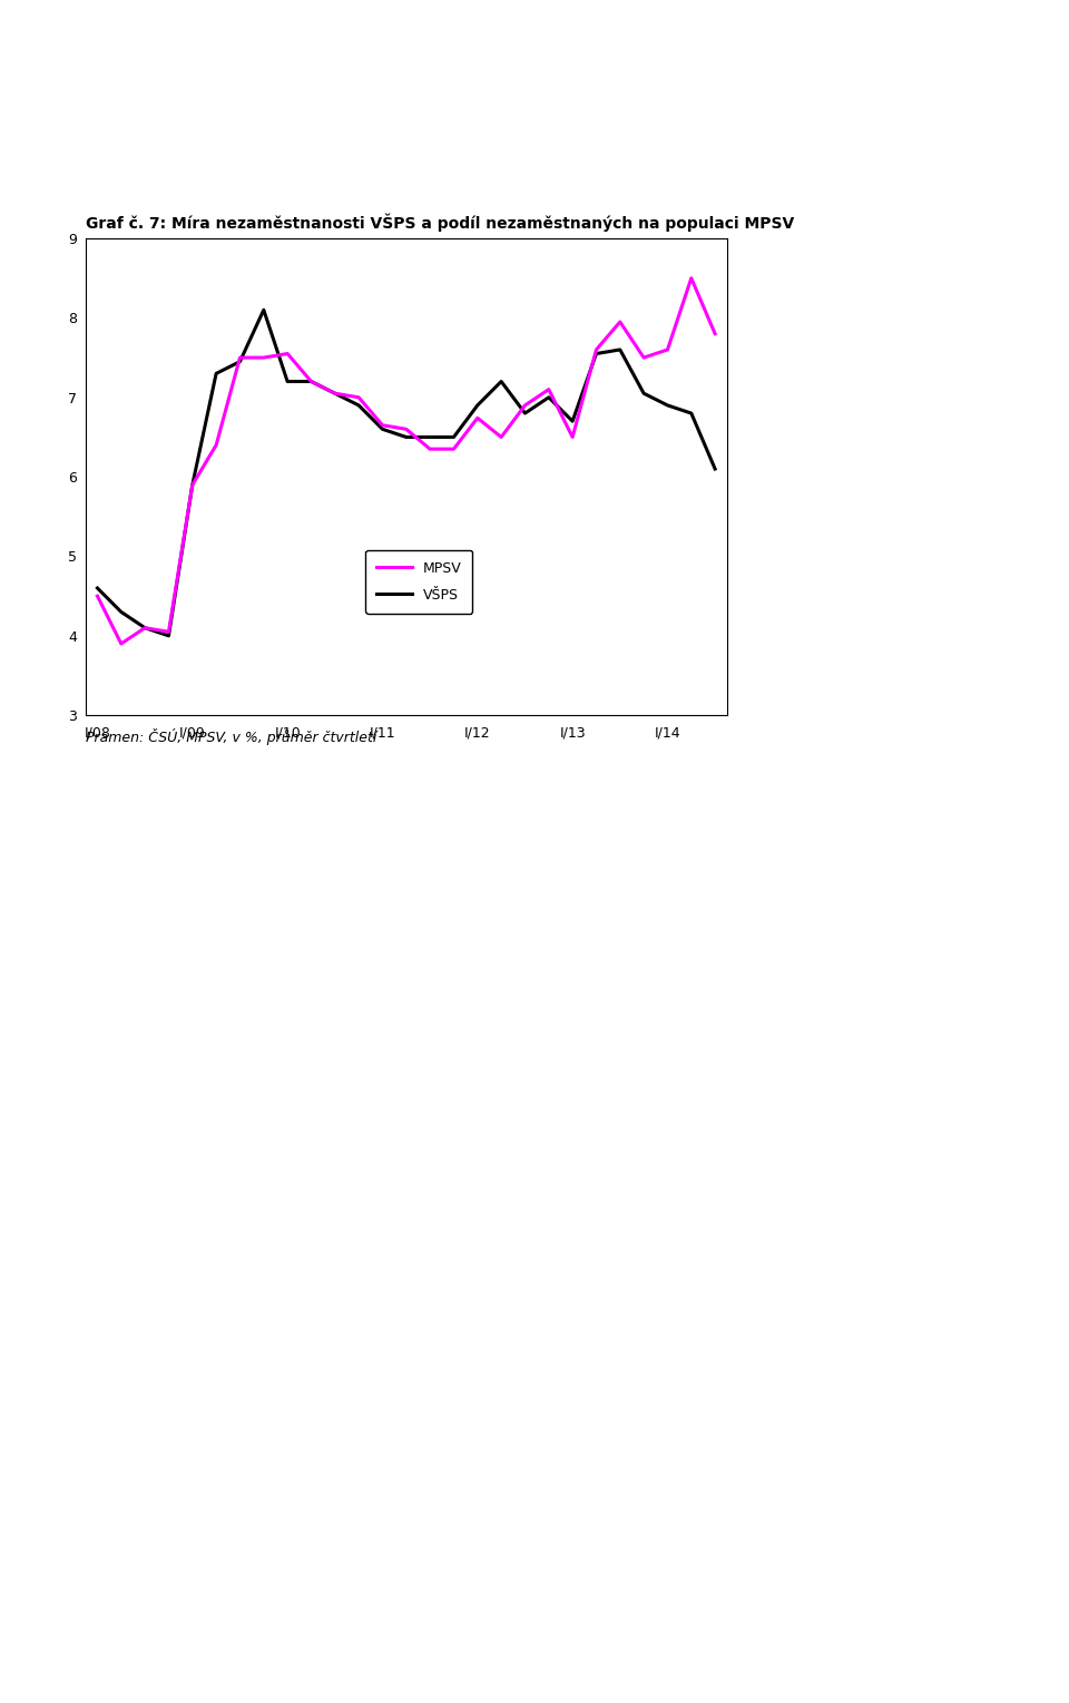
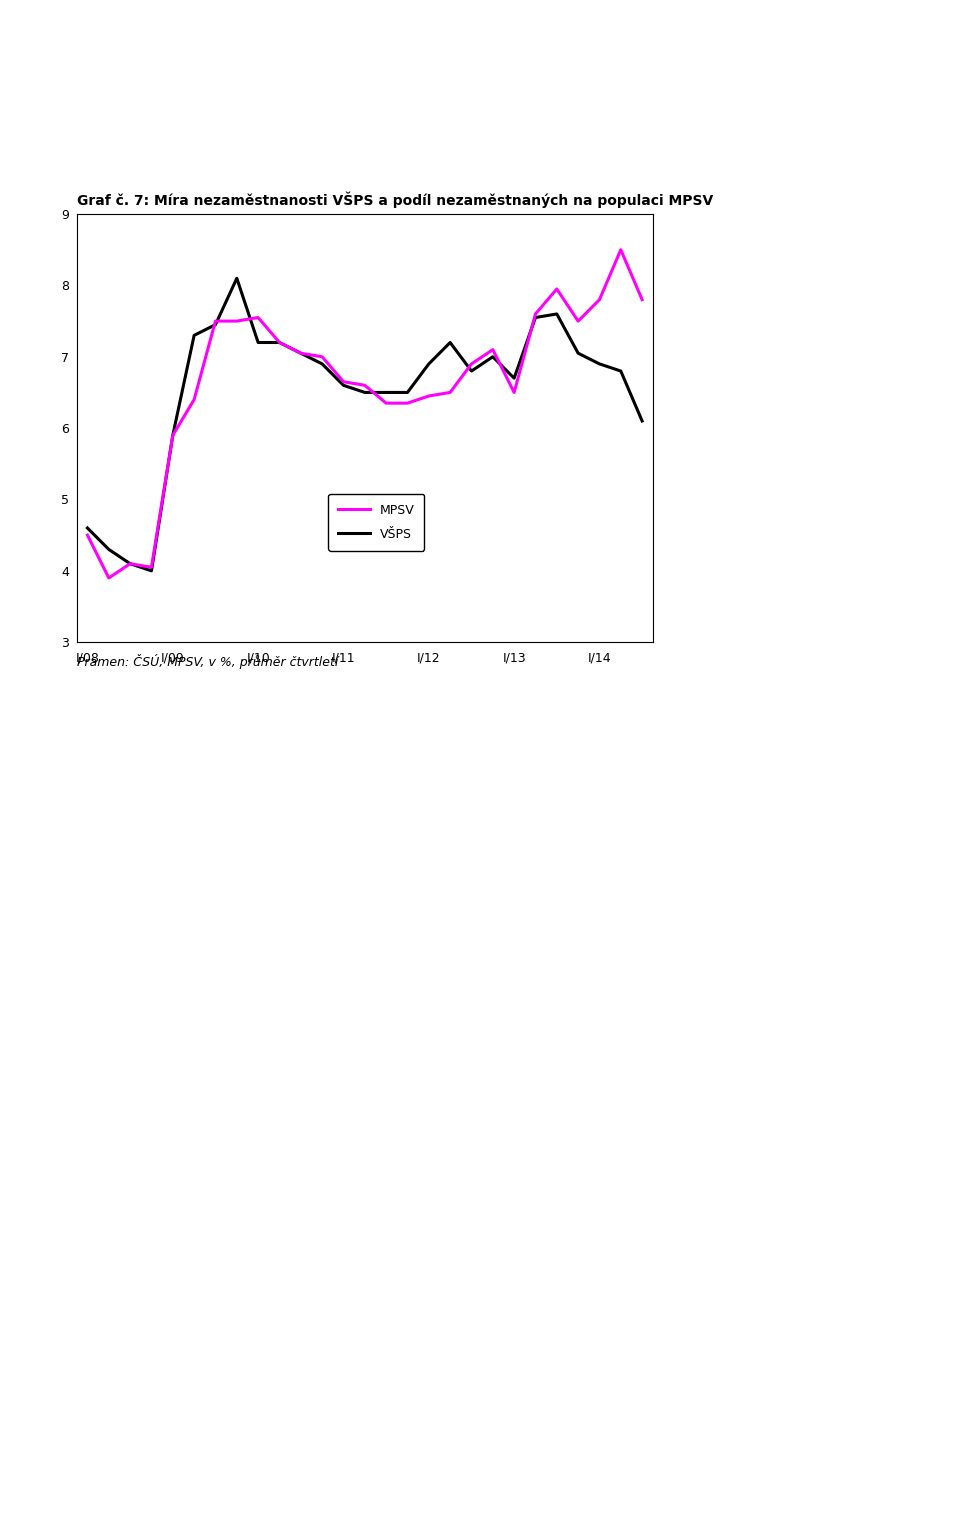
MPSV/I/12: 6.74 -> 6.45
MPSV/I/14: 7.60 -> 7.80
